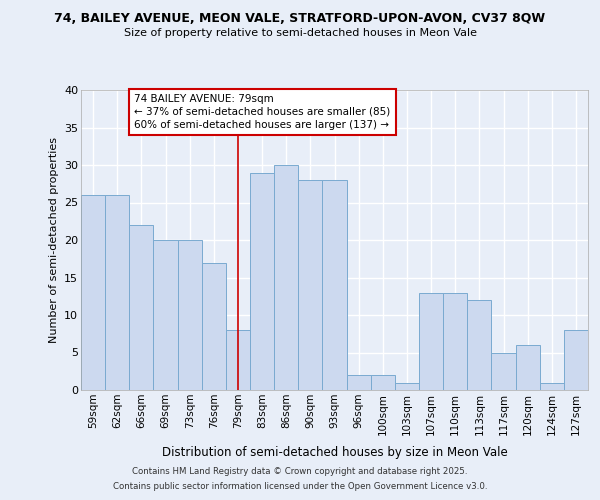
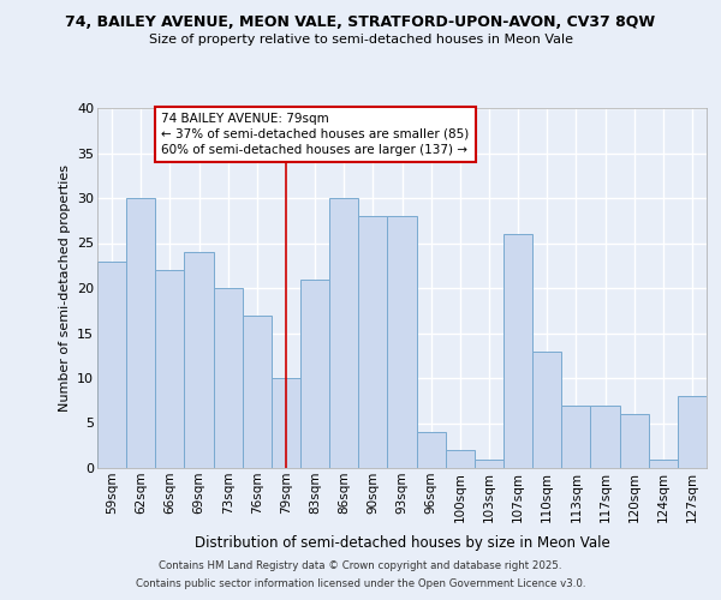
59sqm: 26 -> 23
62sqm: 26 -> 30
69sqm: 20 -> 24
79sqm: 8 -> 10
83sqm: 29 -> 21
96sqm: 2 -> 4
107sqm: 13 -> 26
113sqm: 12 -> 7
117sqm: 5 -> 7
